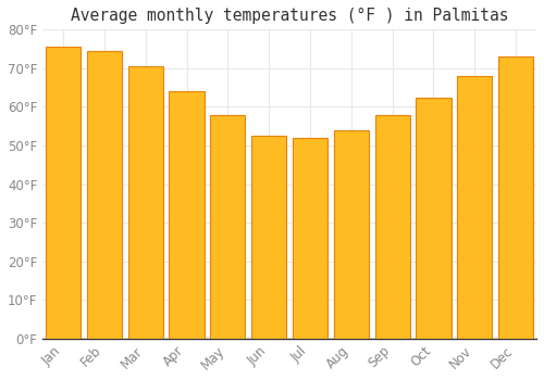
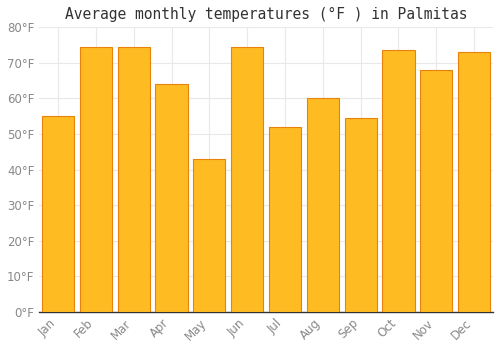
Jan: 75.5°F -> 55.0°F
Mar: 70.5°F -> 74.5°F
May: 58.0°F -> 43.0°F
Jun: 52.5°F -> 74.5°F
Aug: 54.0°F -> 60.0°F
Sep: 58.0°F -> 54.5°F
Oct: 62.5°F -> 73.5°F
